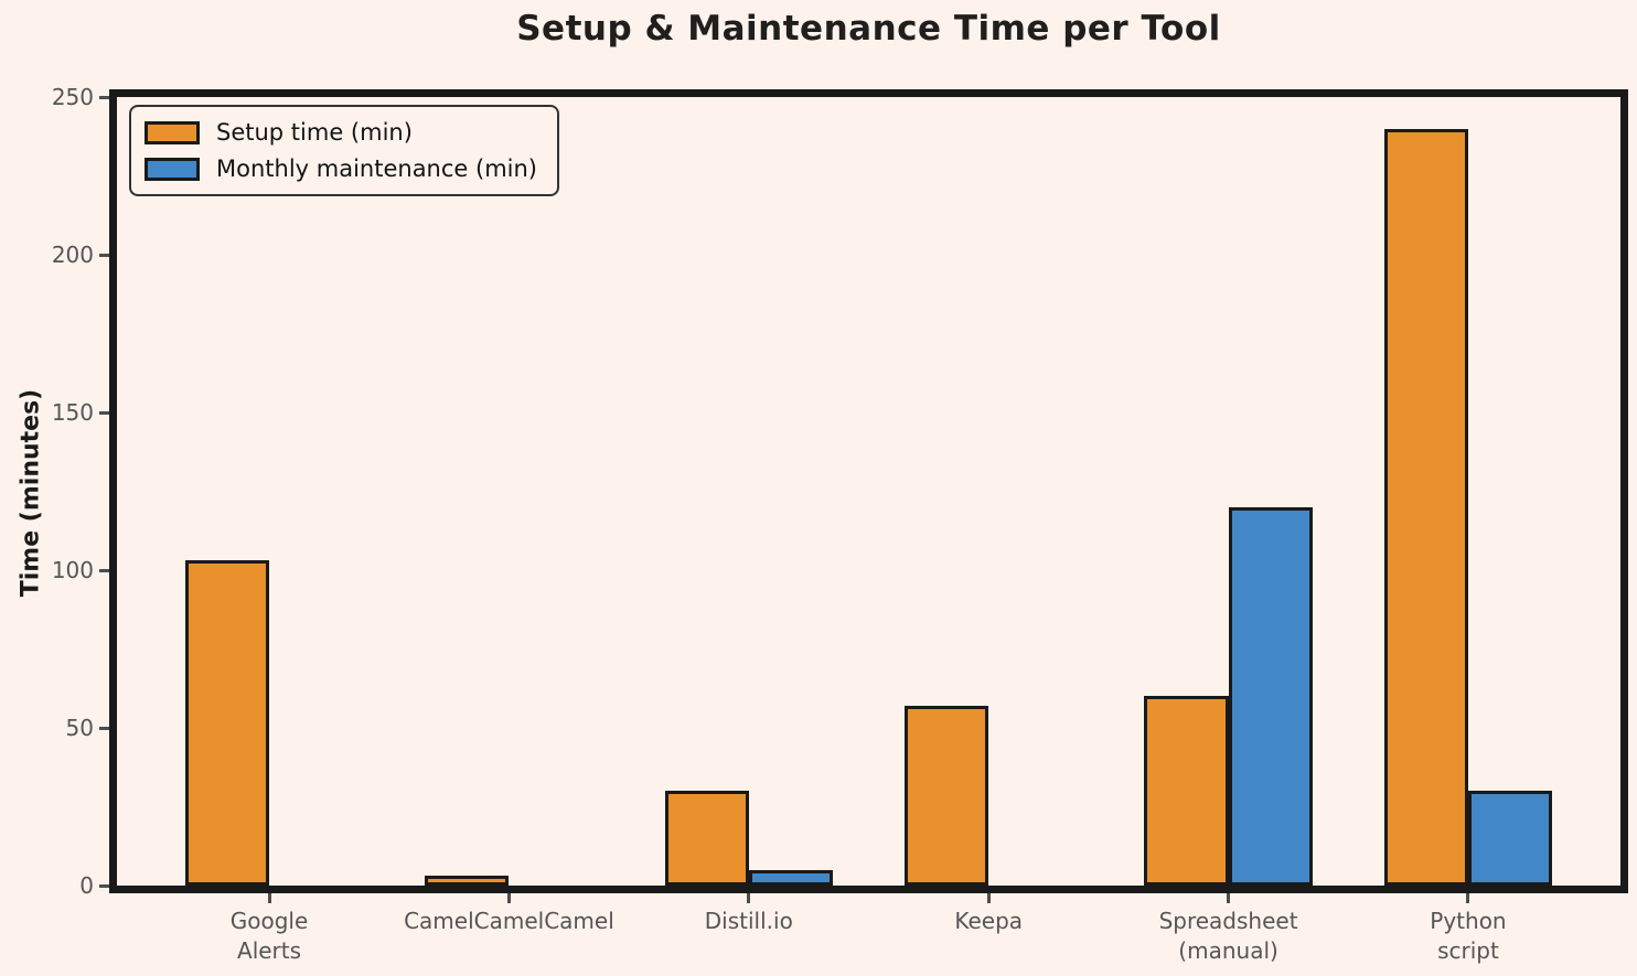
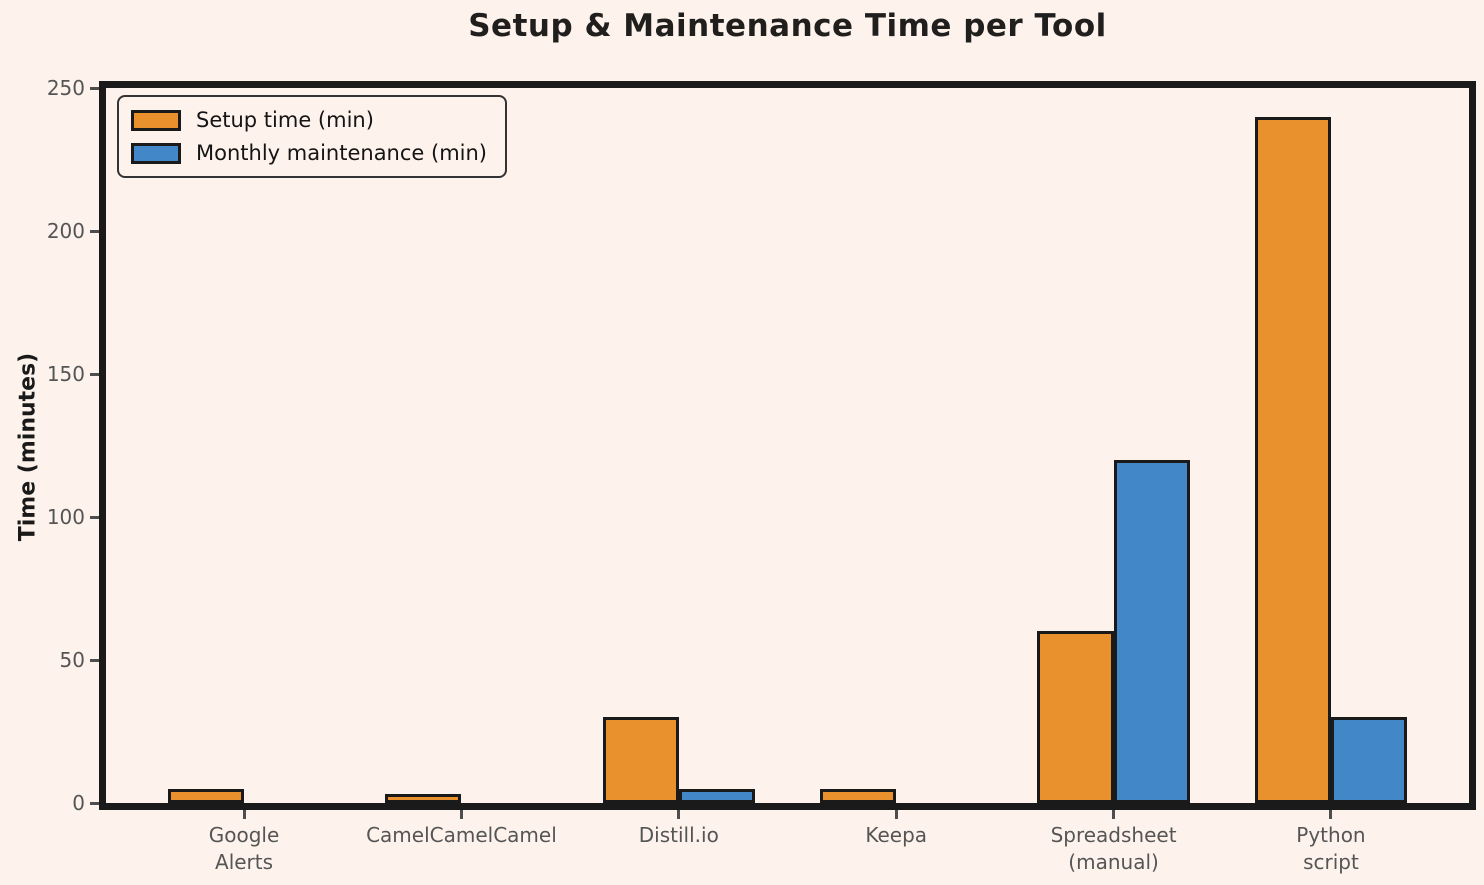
Setup time (min)/Google Alerts: 103 -> 5
Setup time (min)/Keepa: 57 -> 5
